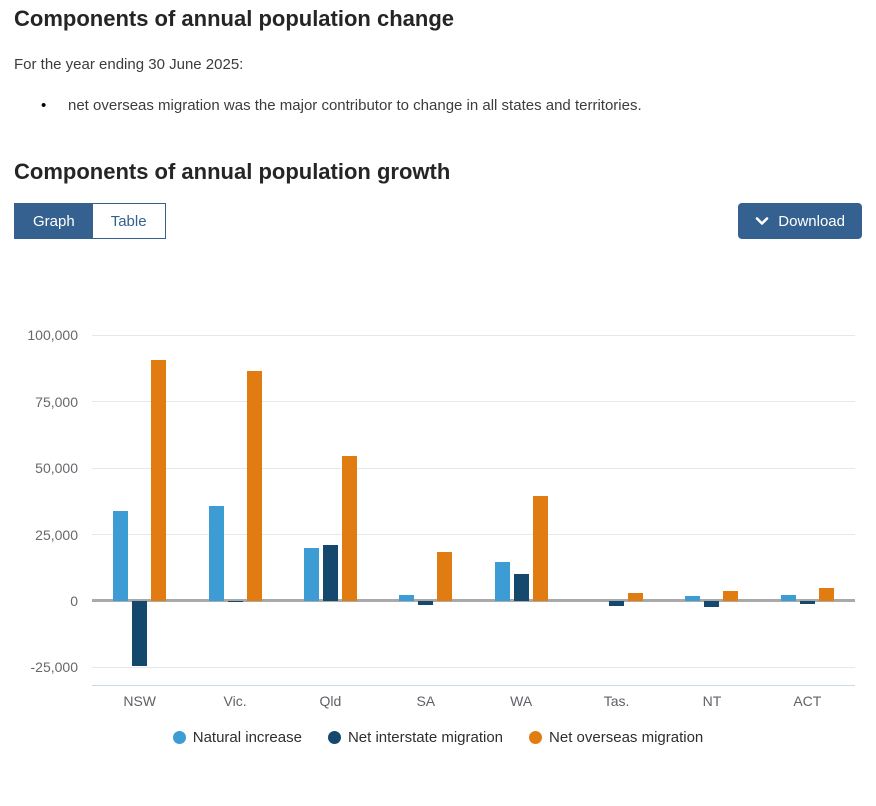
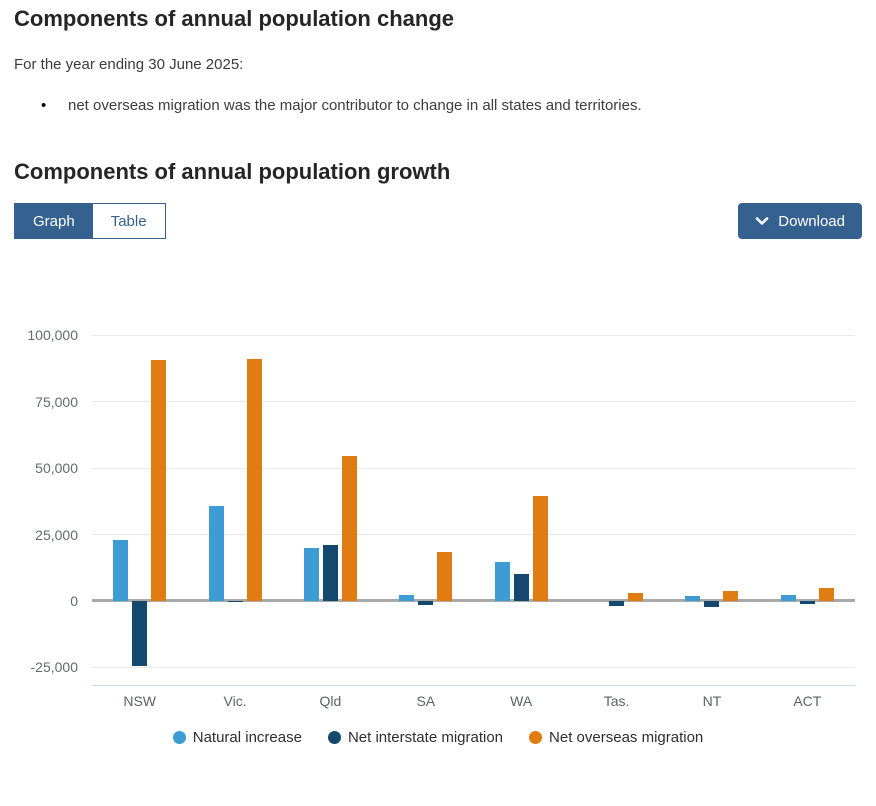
Natural increase/NSW: 34000 -> 23000
Net overseas migration/Vic.: 86000 -> 91000
